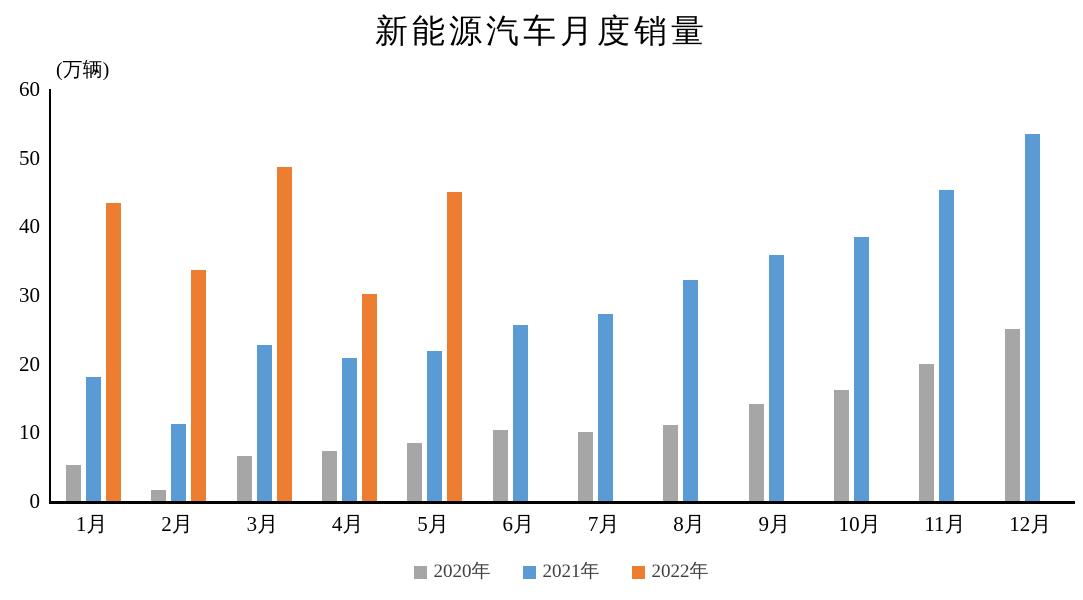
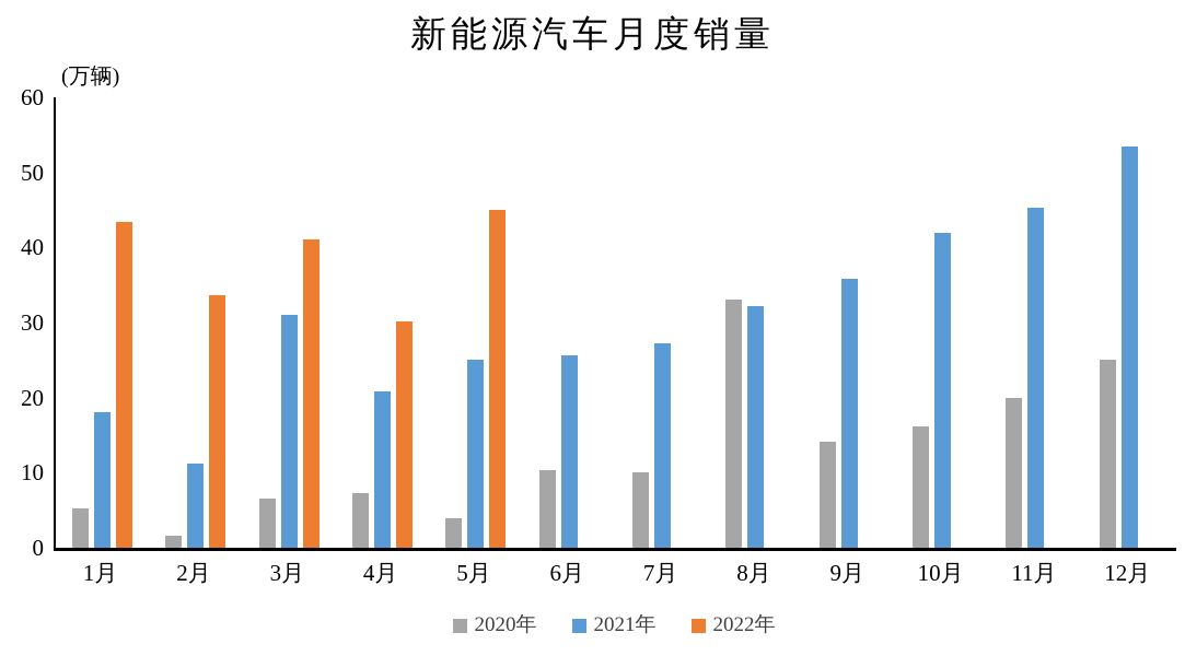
2021年/3月: 23 -> 31
2022年/3月: 49 -> 41
2020年/5月: 8 -> 4
2021年/5月: 22 -> 25
2020年/8月: 11 -> 33
2021年/10月: 38 -> 42
